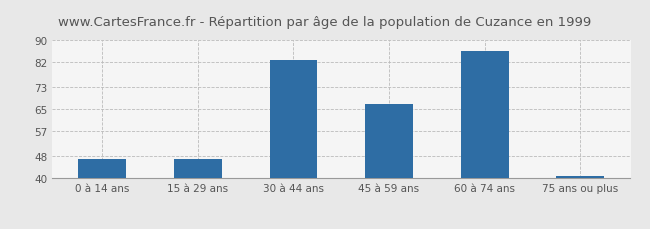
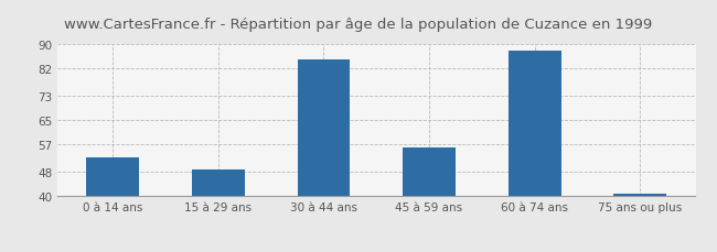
0 à 14 ans: 47 -> 53
15 à 29 ans: 47 -> 49
30 à 44 ans: 83 -> 85
45 à 59 ans: 67 -> 56
60 à 74 ans: 86 -> 88
